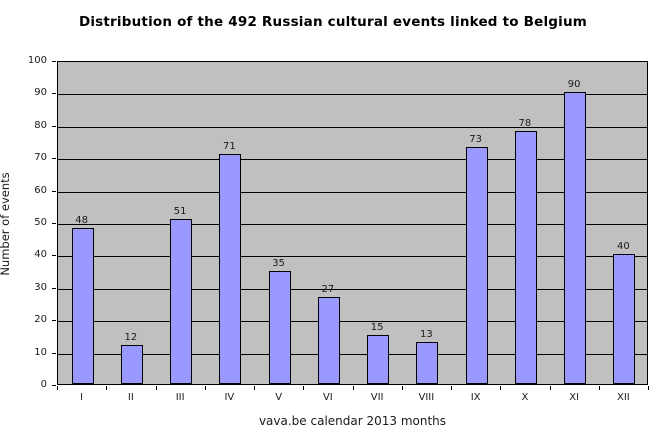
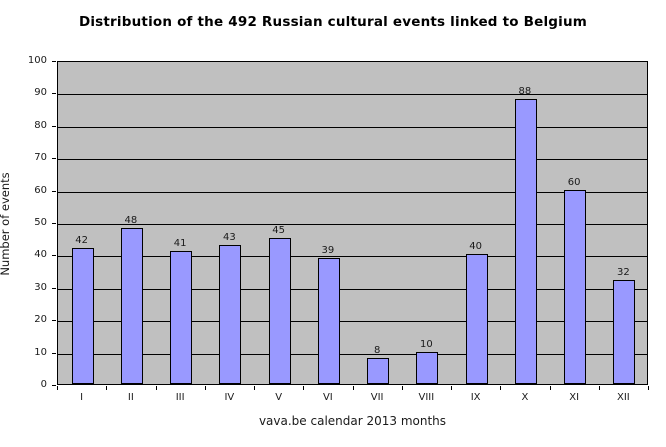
I: 48 -> 42
II: 12 -> 48
III: 51 -> 41
IV: 71 -> 43
V: 35 -> 45
VI: 27 -> 39
VII: 15 -> 8
VIII: 13 -> 10
IX: 73 -> 40
X: 78 -> 88
XI: 90 -> 60
XII: 40 -> 32
